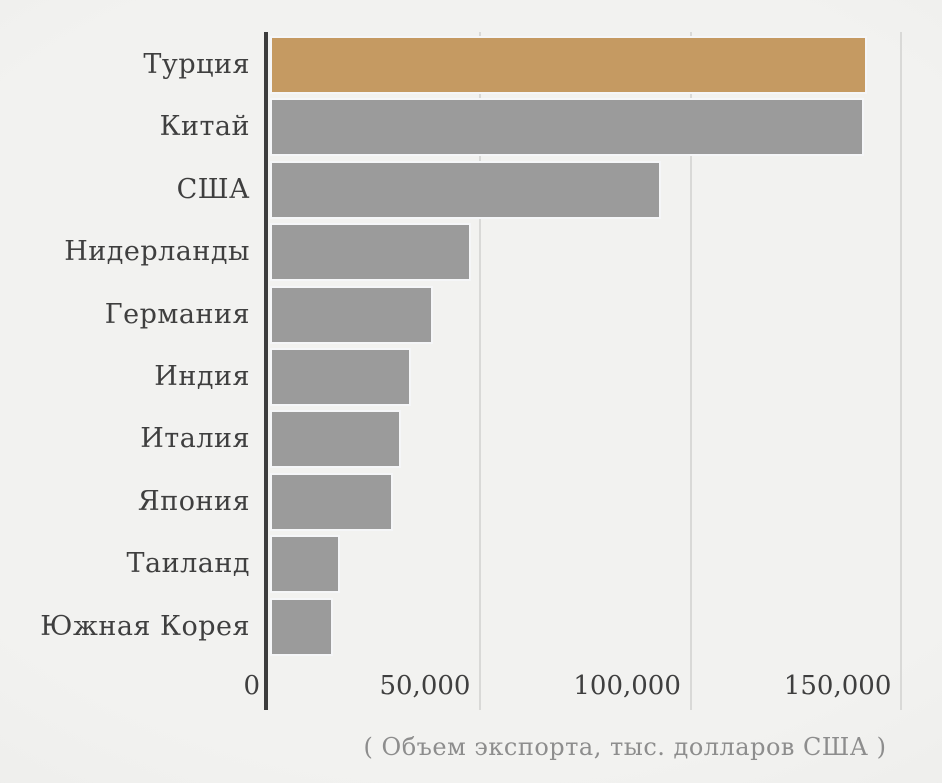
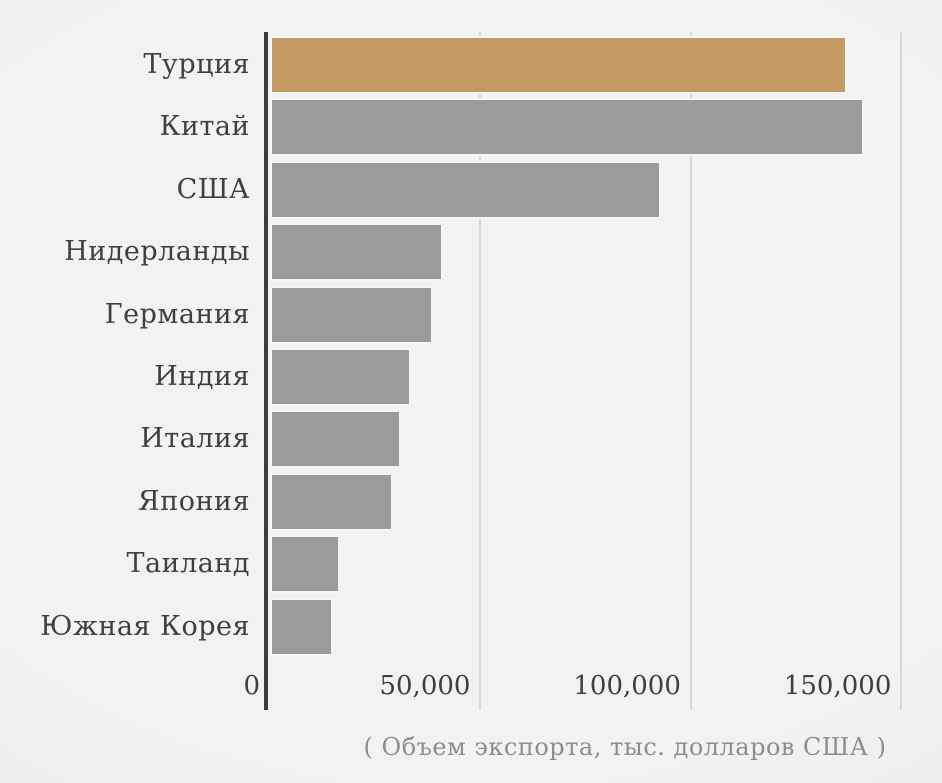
Турция: 142000 -> 137000
Нидерланды: 48000 -> 41000
